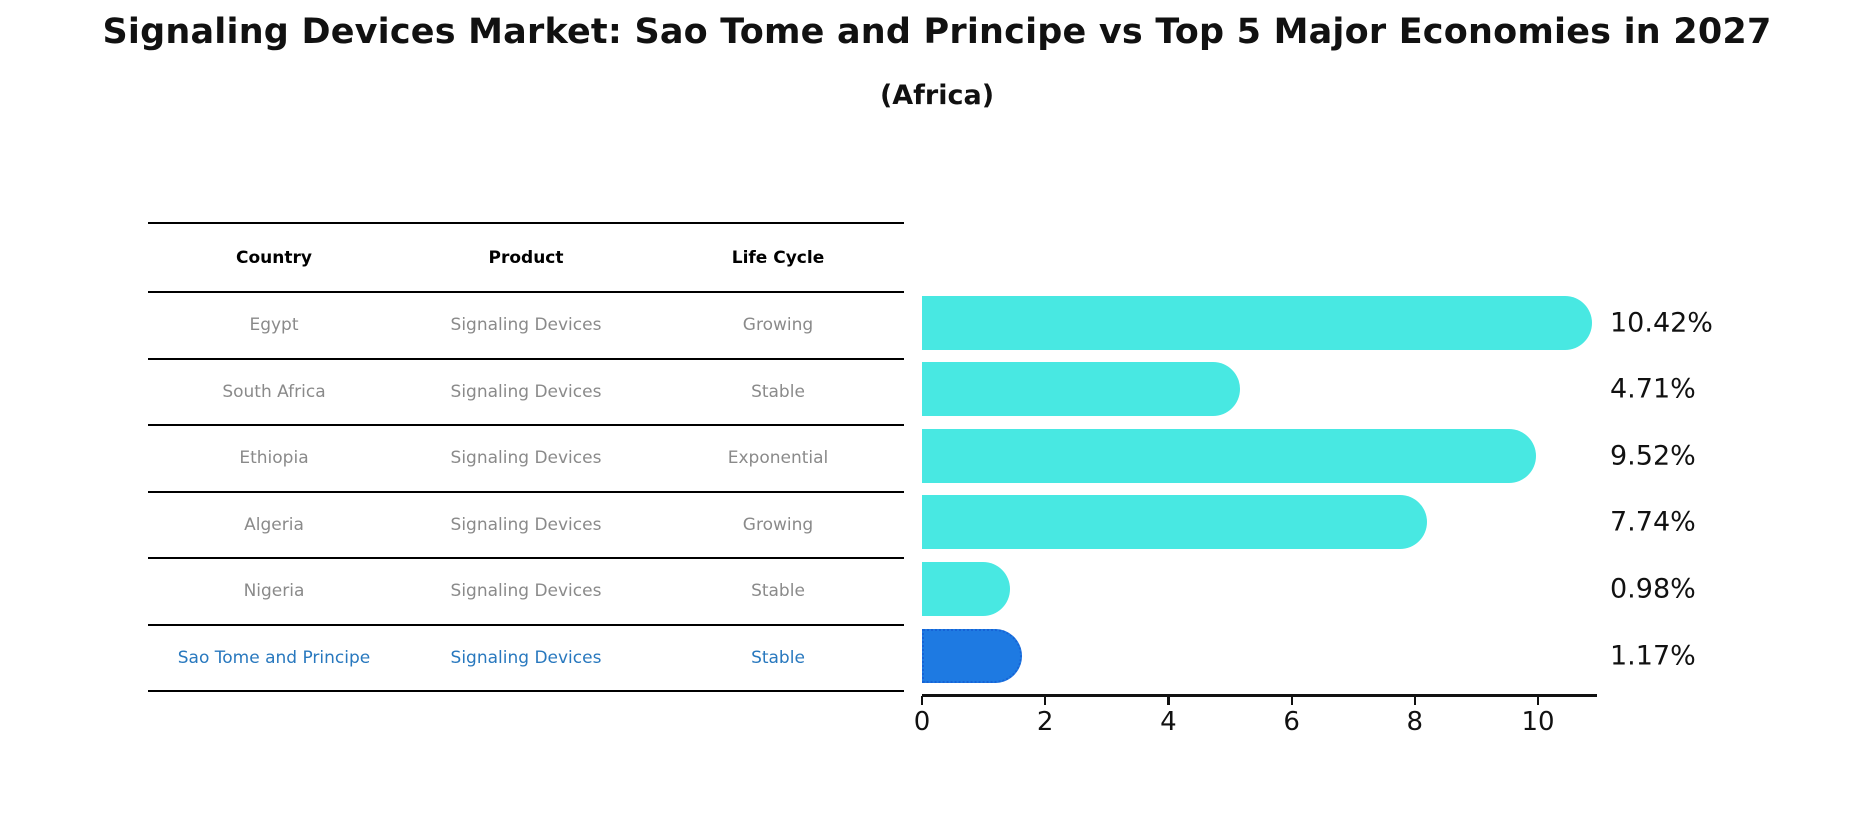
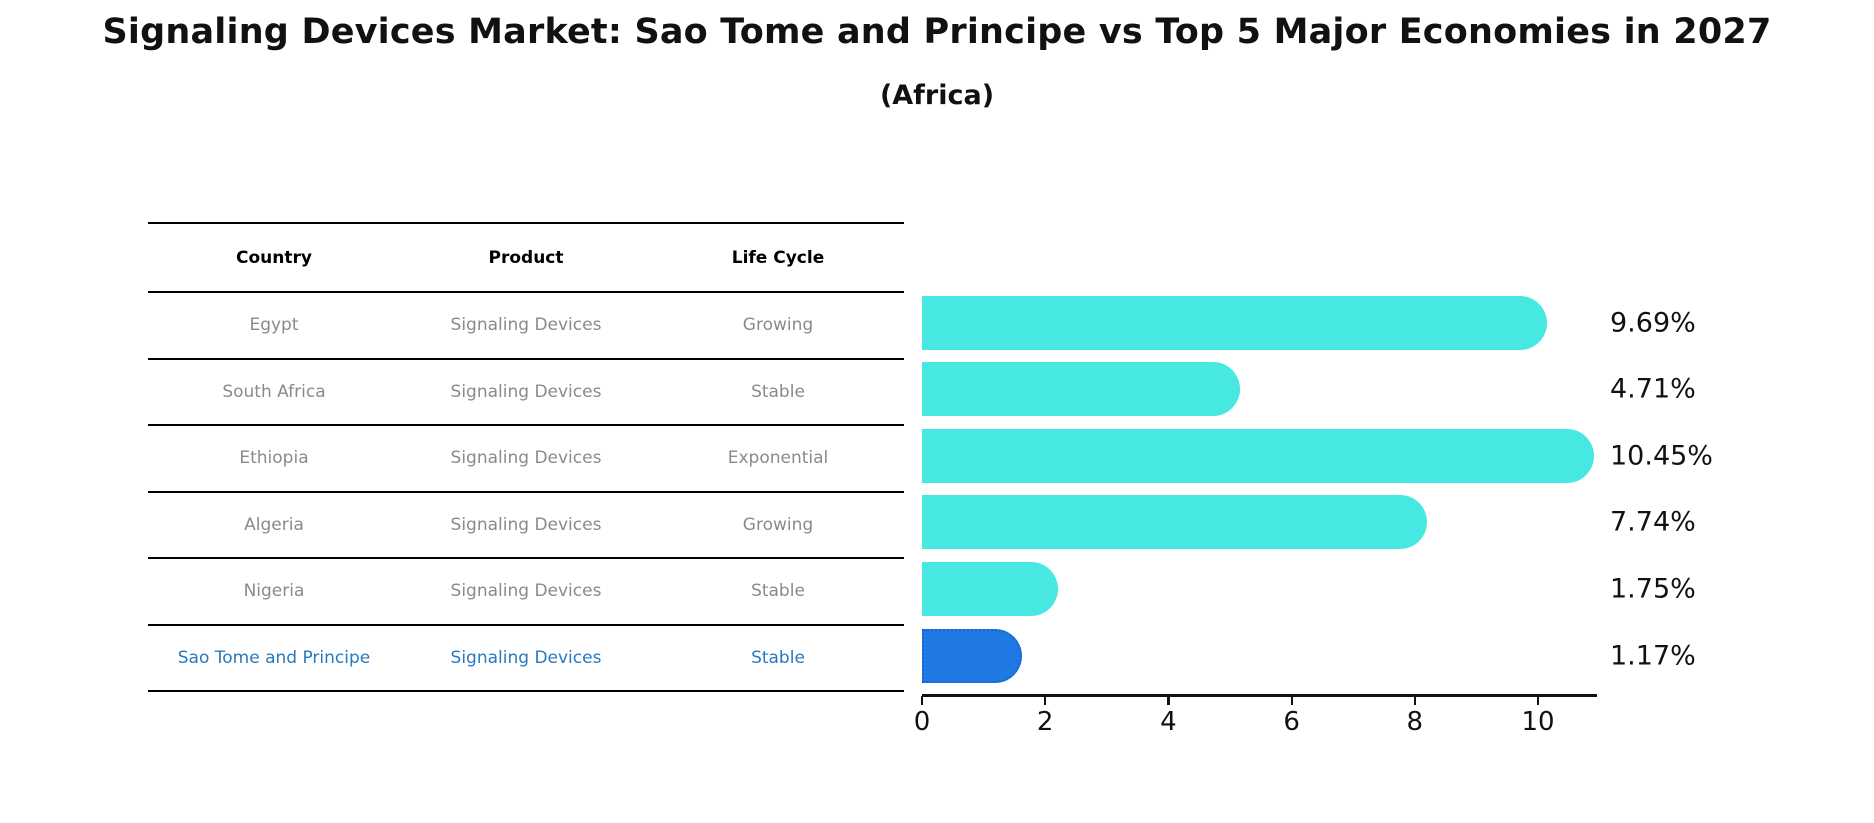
Egypt: 10.42% -> 9.69%
Ethiopia: 9.52% -> 10.45%
Nigeria: 0.98% -> 1.75%
